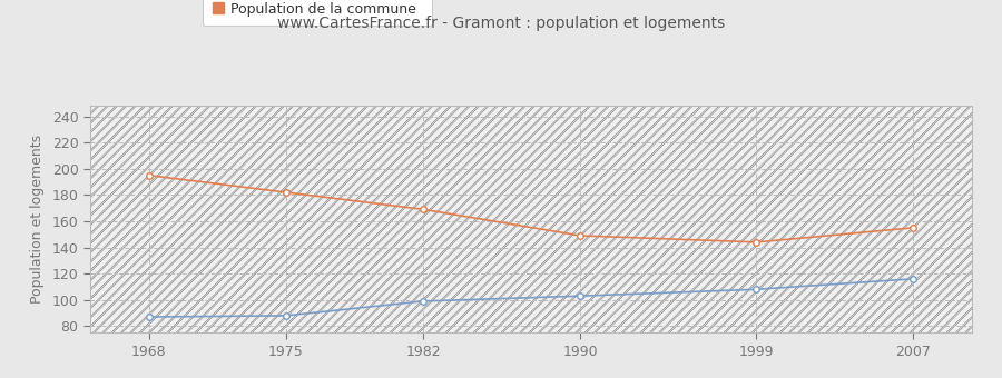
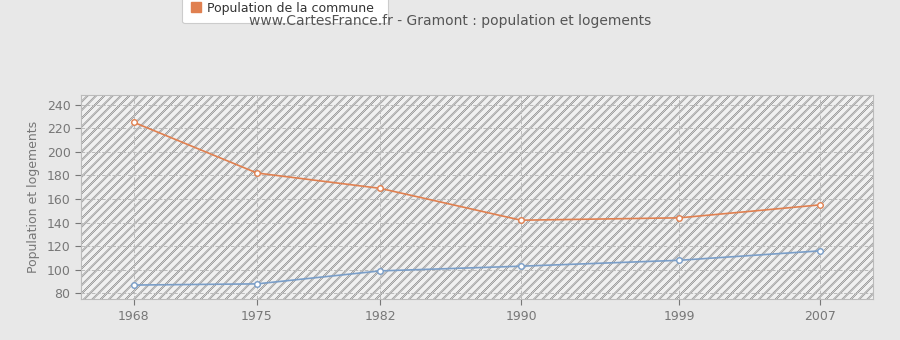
Population de la commune/1968: 195 -> 225
Population de la commune/1990: 149 -> 142
